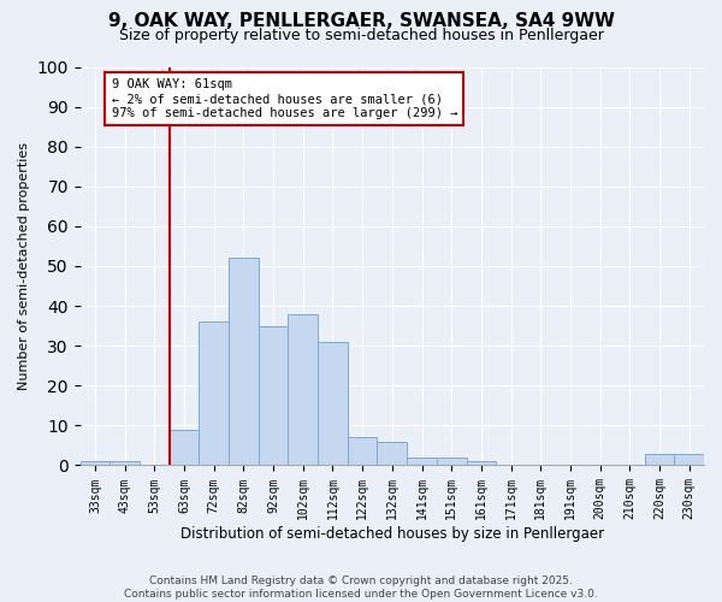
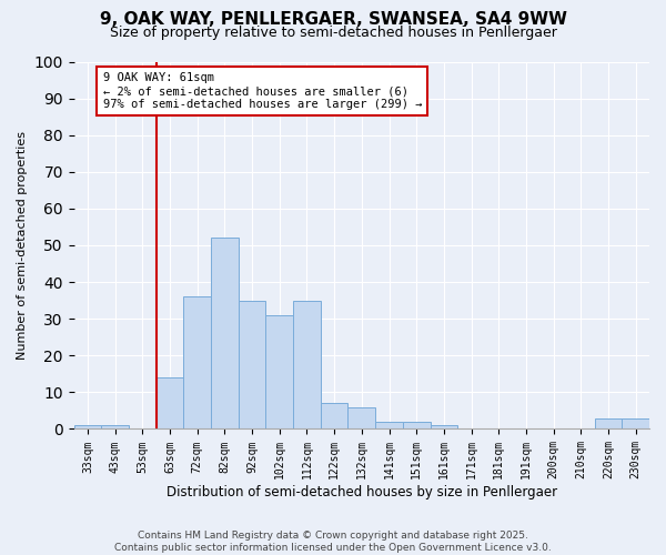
63sqm: 9 -> 14
102sqm: 38 -> 31
112sqm: 31 -> 35
